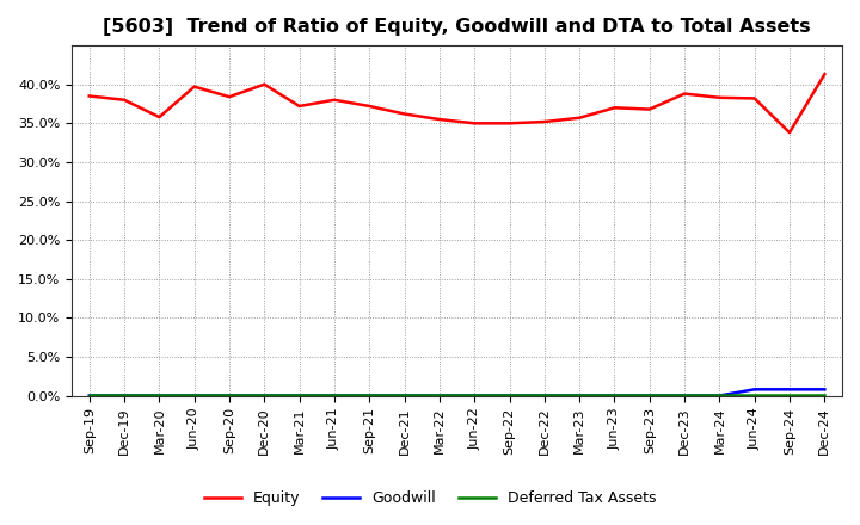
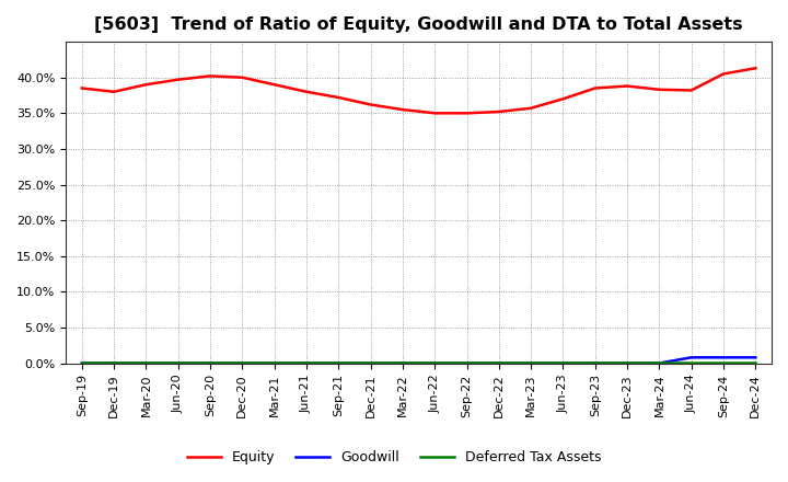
Equity/Mar-20: 35.8% -> 39.0%
Equity/Sep-20: 38.4% -> 40.2%
Equity/Mar-21: 37.2% -> 39.0%
Equity/Sep-23: 36.8% -> 38.5%
Equity/Sep-24: 33.8% -> 40.5%
